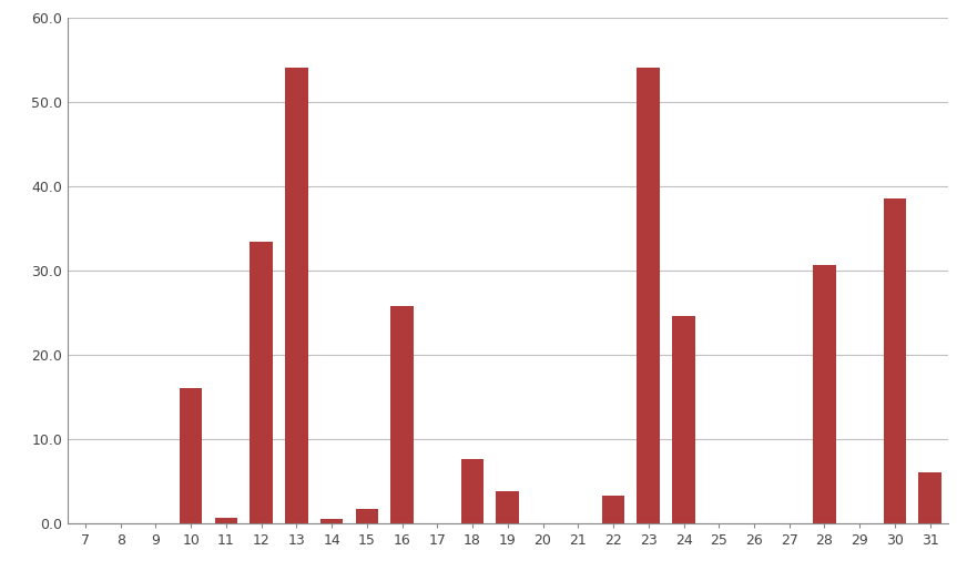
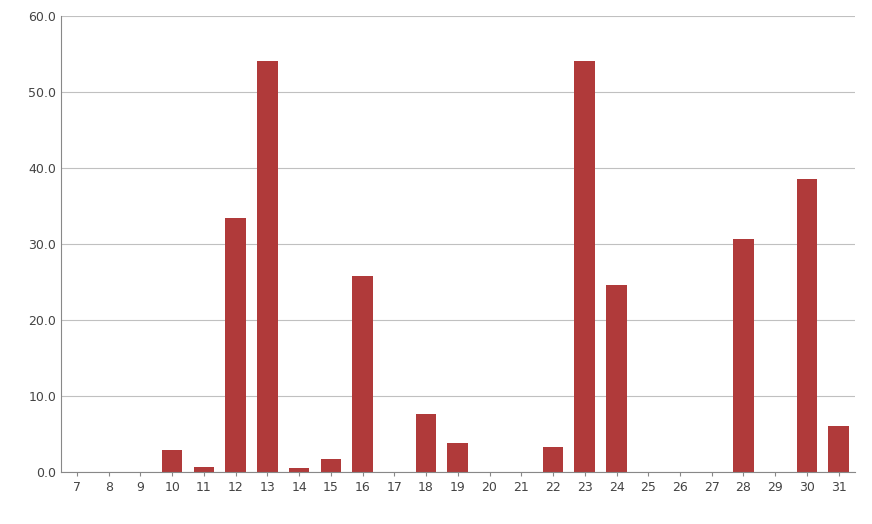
10: 16.0 -> 2.8
